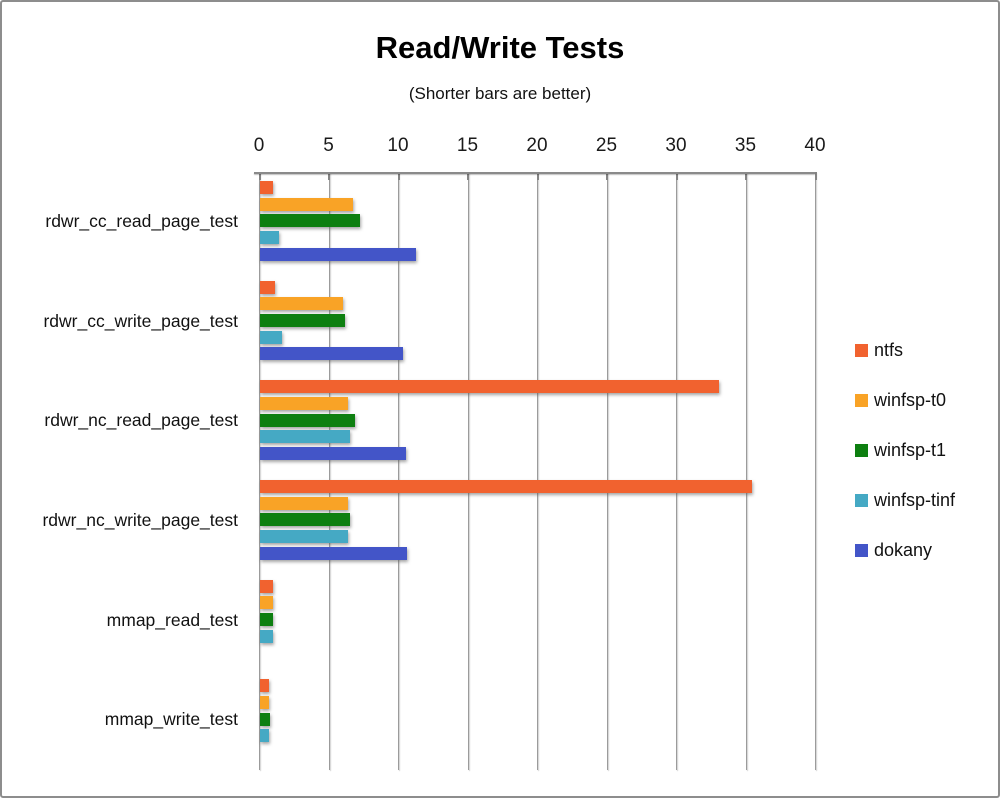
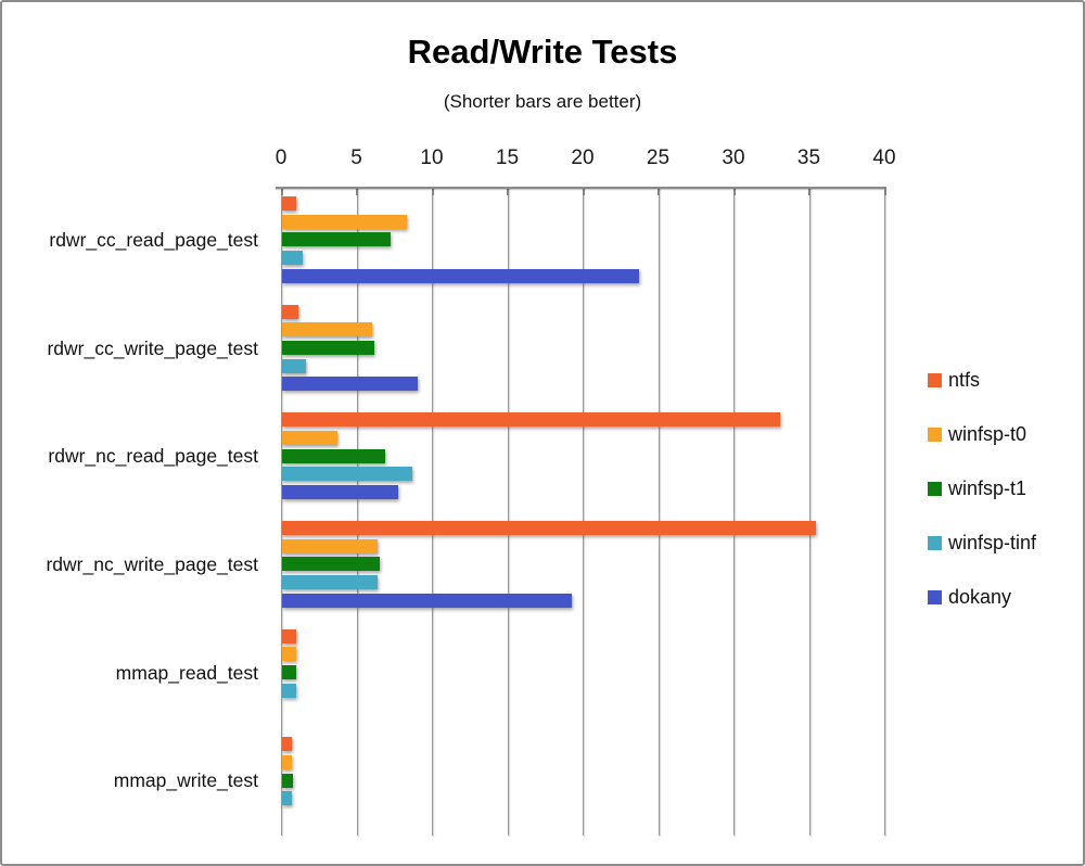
winfsp-t0/rdwr_cc_read_page_test: 6.7 -> 8.3
dokany/rdwr_cc_read_page_test: 11.2 -> 23.7
dokany/rdwr_cc_write_page_test: 10.3 -> 9.0
winfsp-t0/rdwr_nc_read_page_test: 6.3 -> 3.7
winfsp-tinf/rdwr_nc_read_page_test: 6.5 -> 8.6
dokany/rdwr_nc_read_page_test: 10.5 -> 7.7
dokany/rdwr_nc_write_page_test: 10.6 -> 19.2
